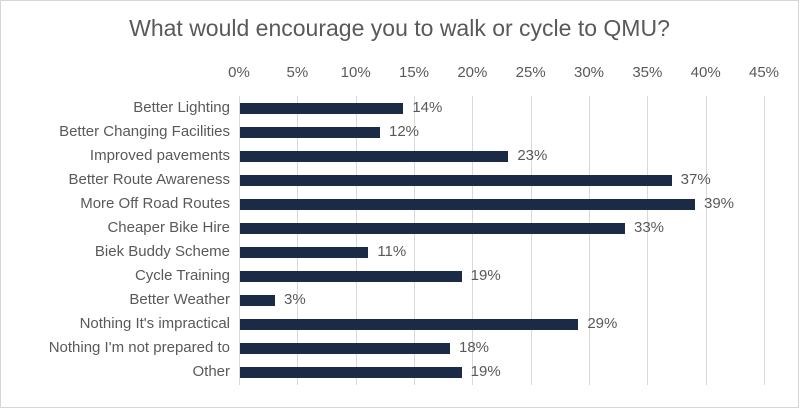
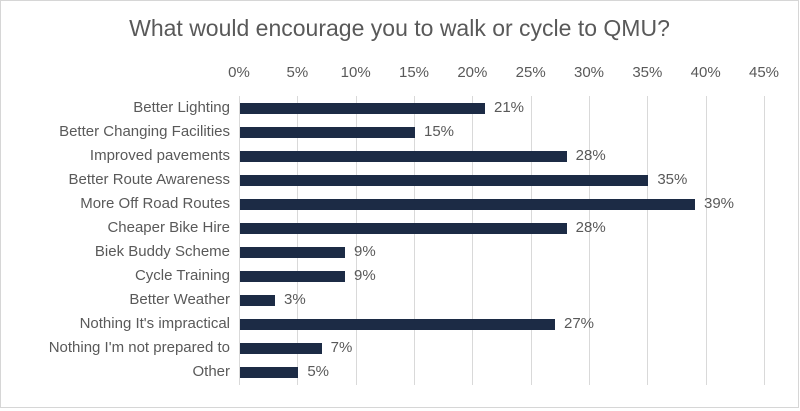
Better Lighting: 14% -> 21%
Better Changing Facilities: 12% -> 15%
Improved pavements: 23% -> 28%
Better Route Awareness: 37% -> 35%
Cheaper Bike Hire: 33% -> 28%
Biek Buddy Scheme: 11% -> 9%
Cycle Training: 19% -> 9%
Nothing It's impractical: 29% -> 27%
Nothing I'm not prepared to: 18% -> 7%
Other: 19% -> 5%
